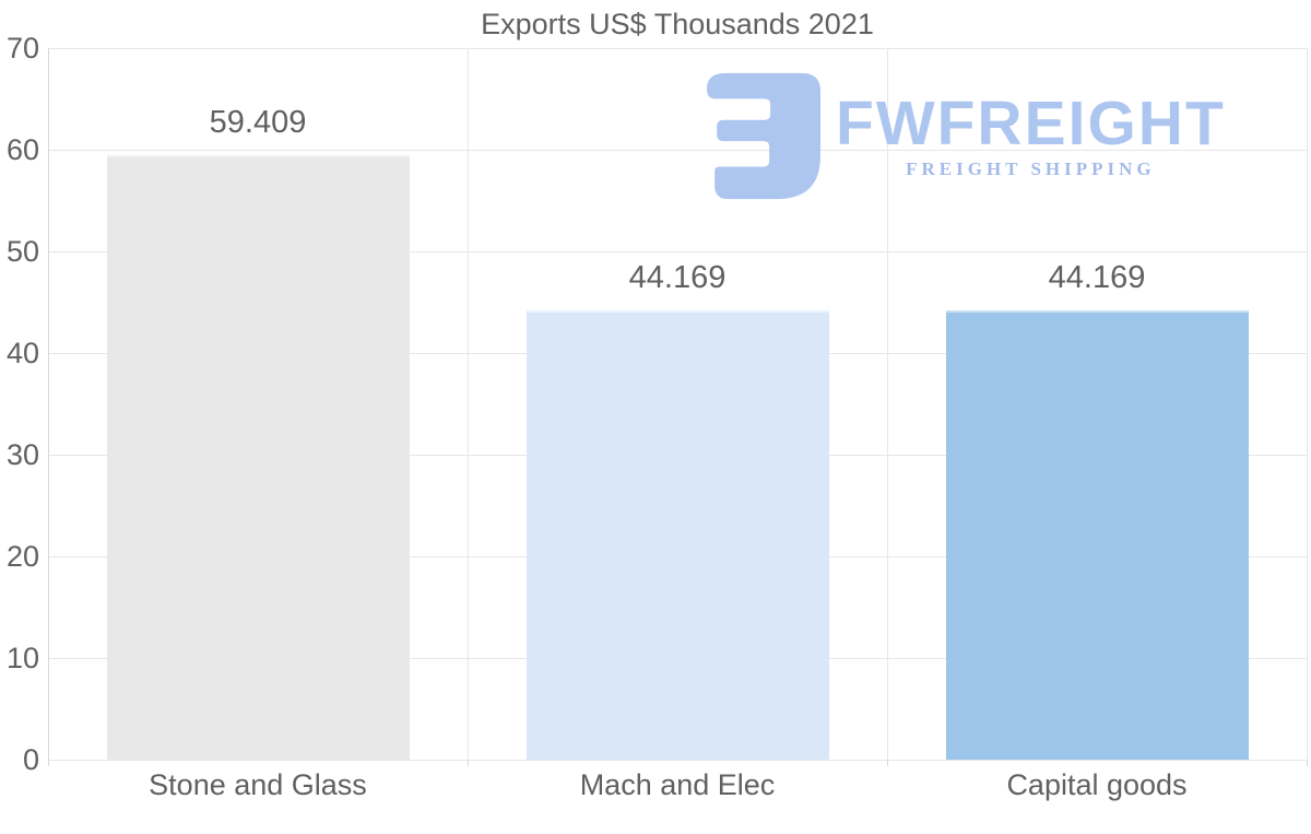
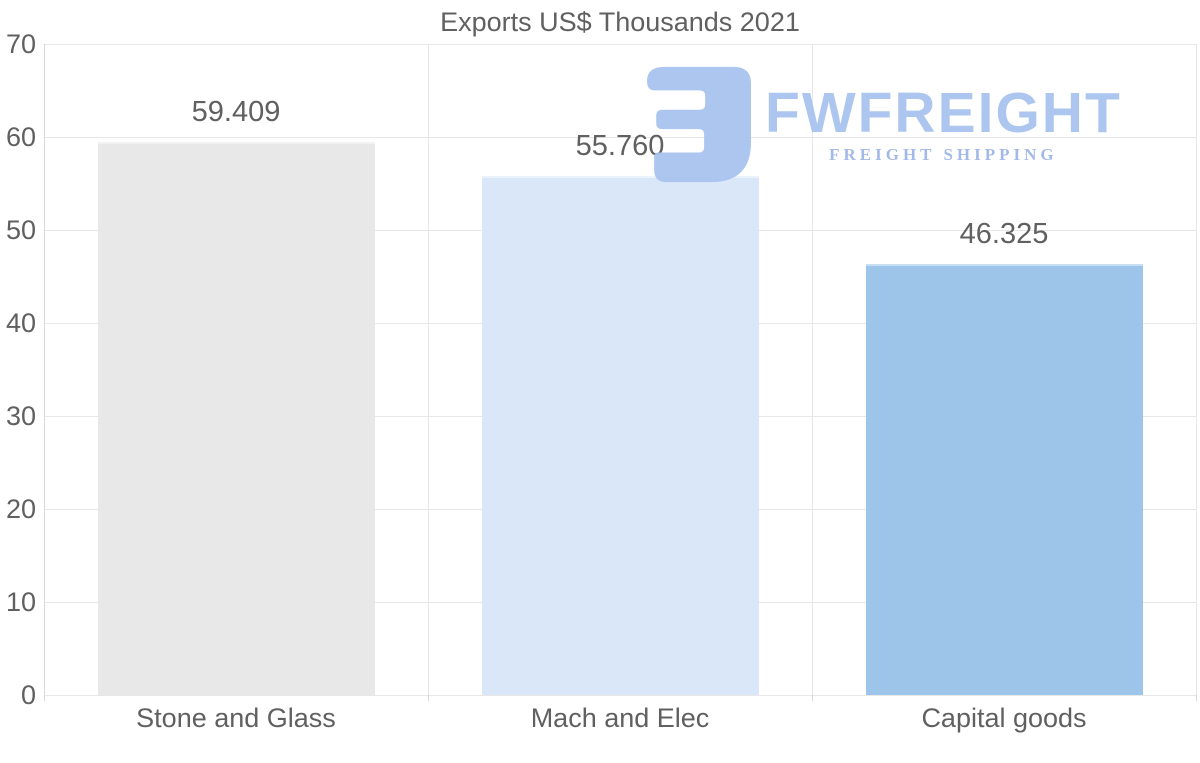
Mach and Elec: 44.169 -> 55.760
Capital goods: 44.169 -> 46.325
